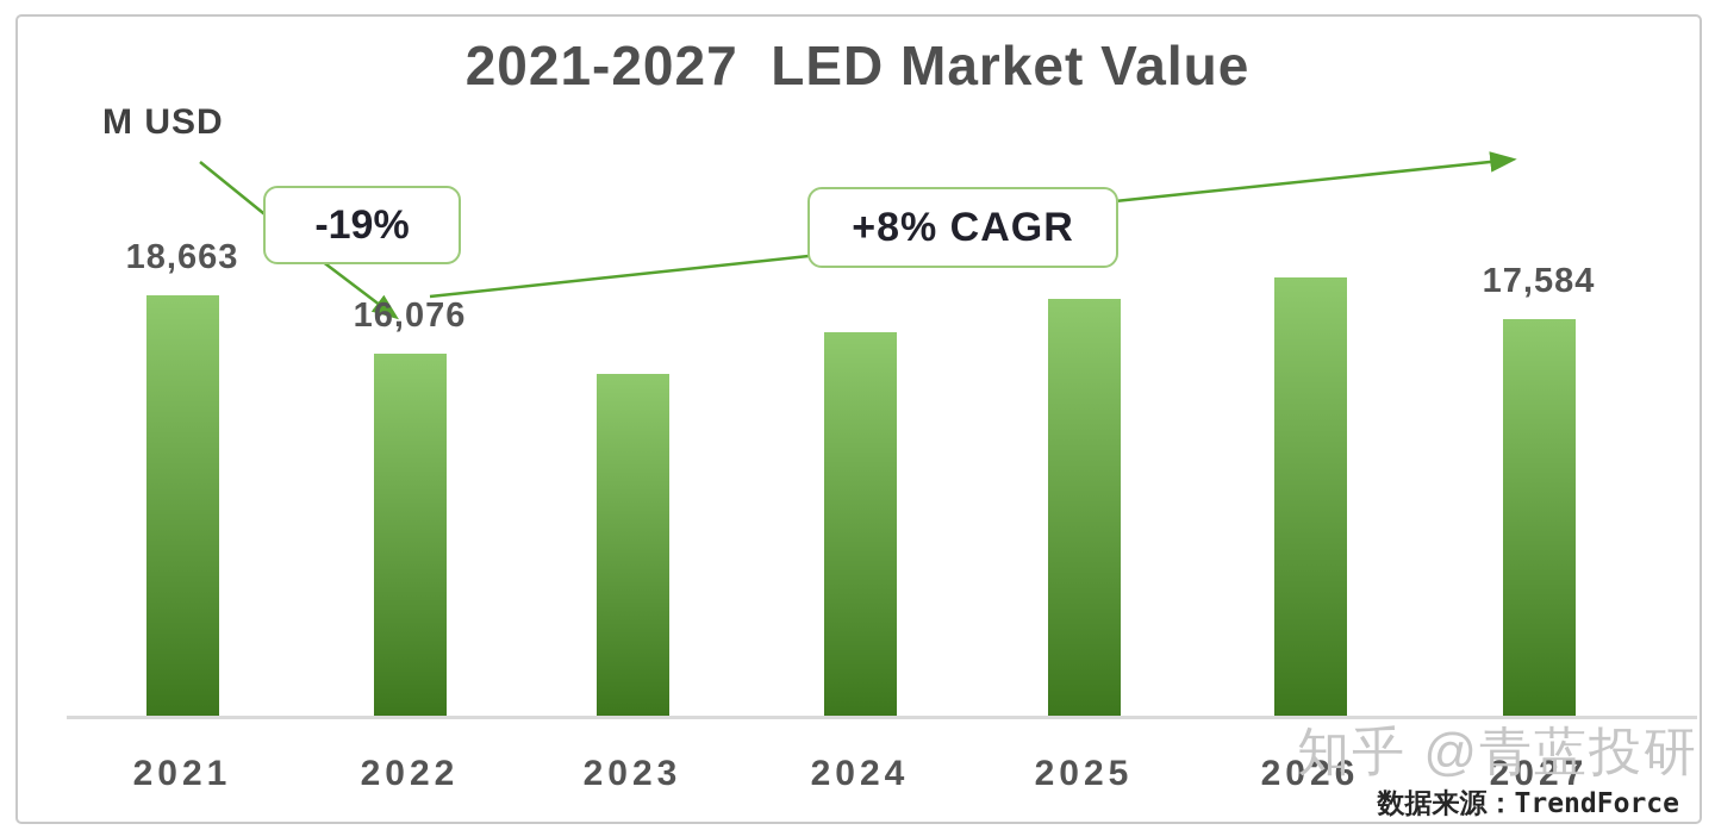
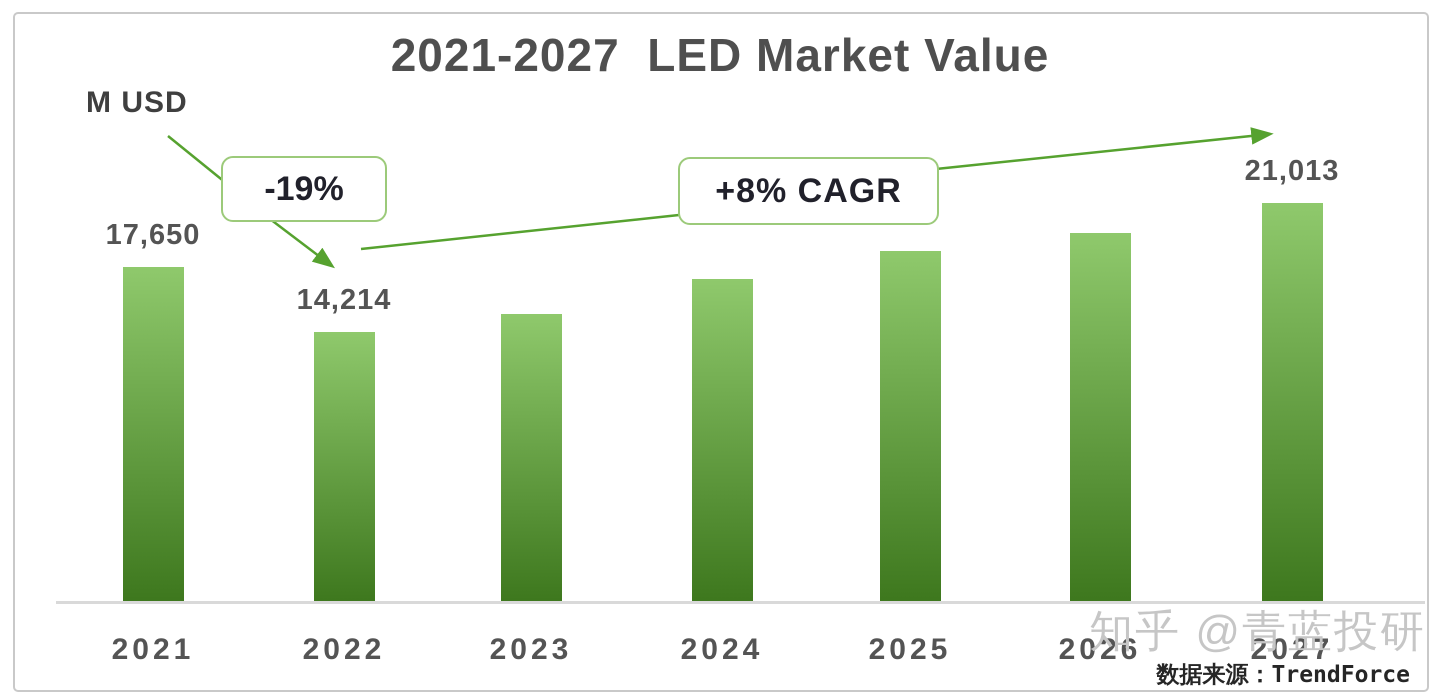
2021: 18,663 -> 17,650
2022: 16,076 -> 14,214
2027: 17,584 -> 21,013
